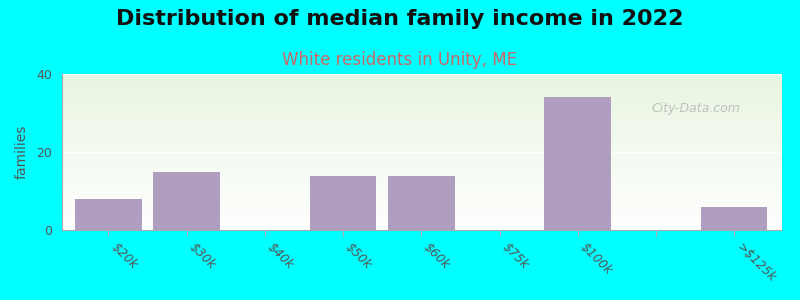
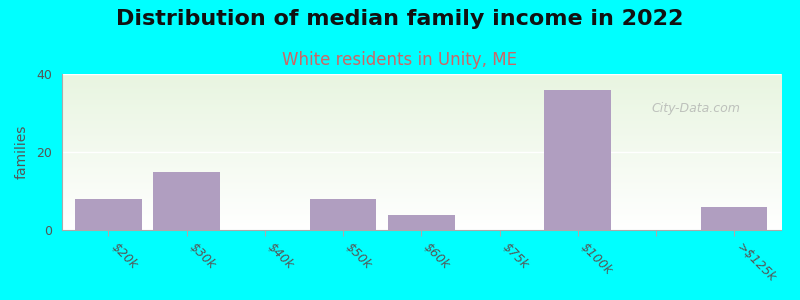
$50k: 14 -> 8
$60k: 14 -> 4
$100k: 34 -> 36
